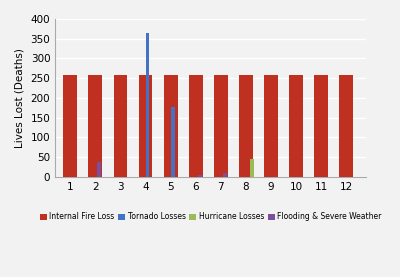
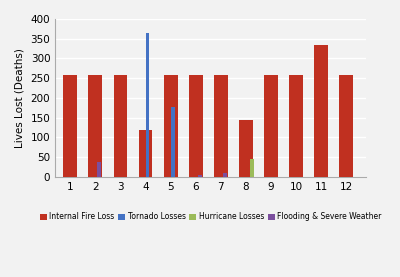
Internal Fire Loss/4: 258 -> 120
Internal Fire Loss/8: 258 -> 145
Internal Fire Loss/11: 258 -> 335
